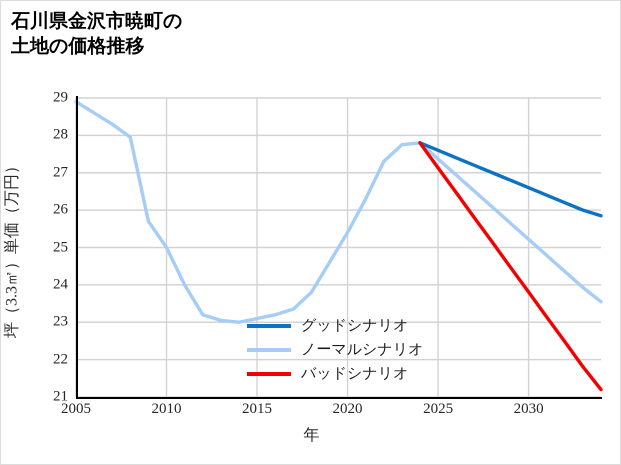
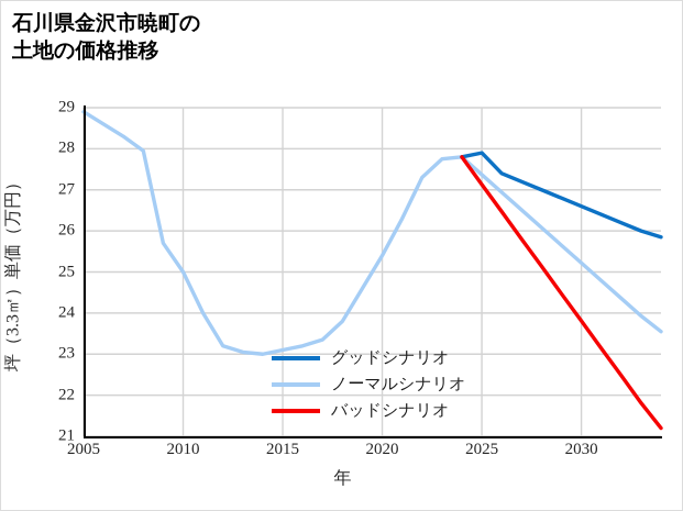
グッドシナリオ/2025: 27.6 -> 27.9
